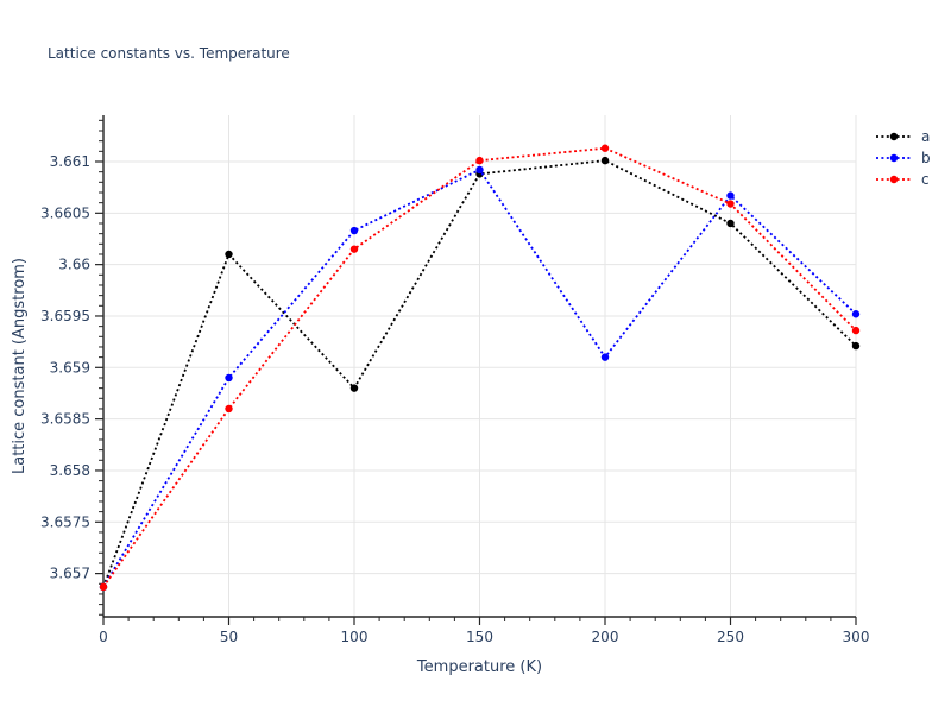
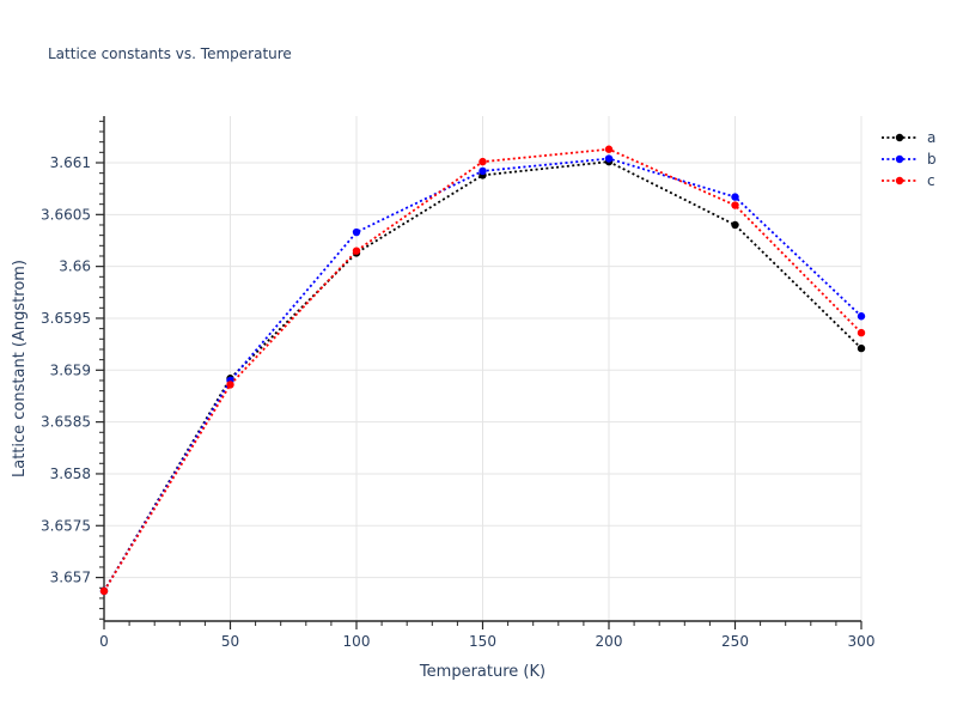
a/50: 3.6601 -> 3.6589
c/50: 3.6586 -> 3.6589
a/100: 3.6588 -> 3.6601
b/200: 3.6591 -> 3.6610
